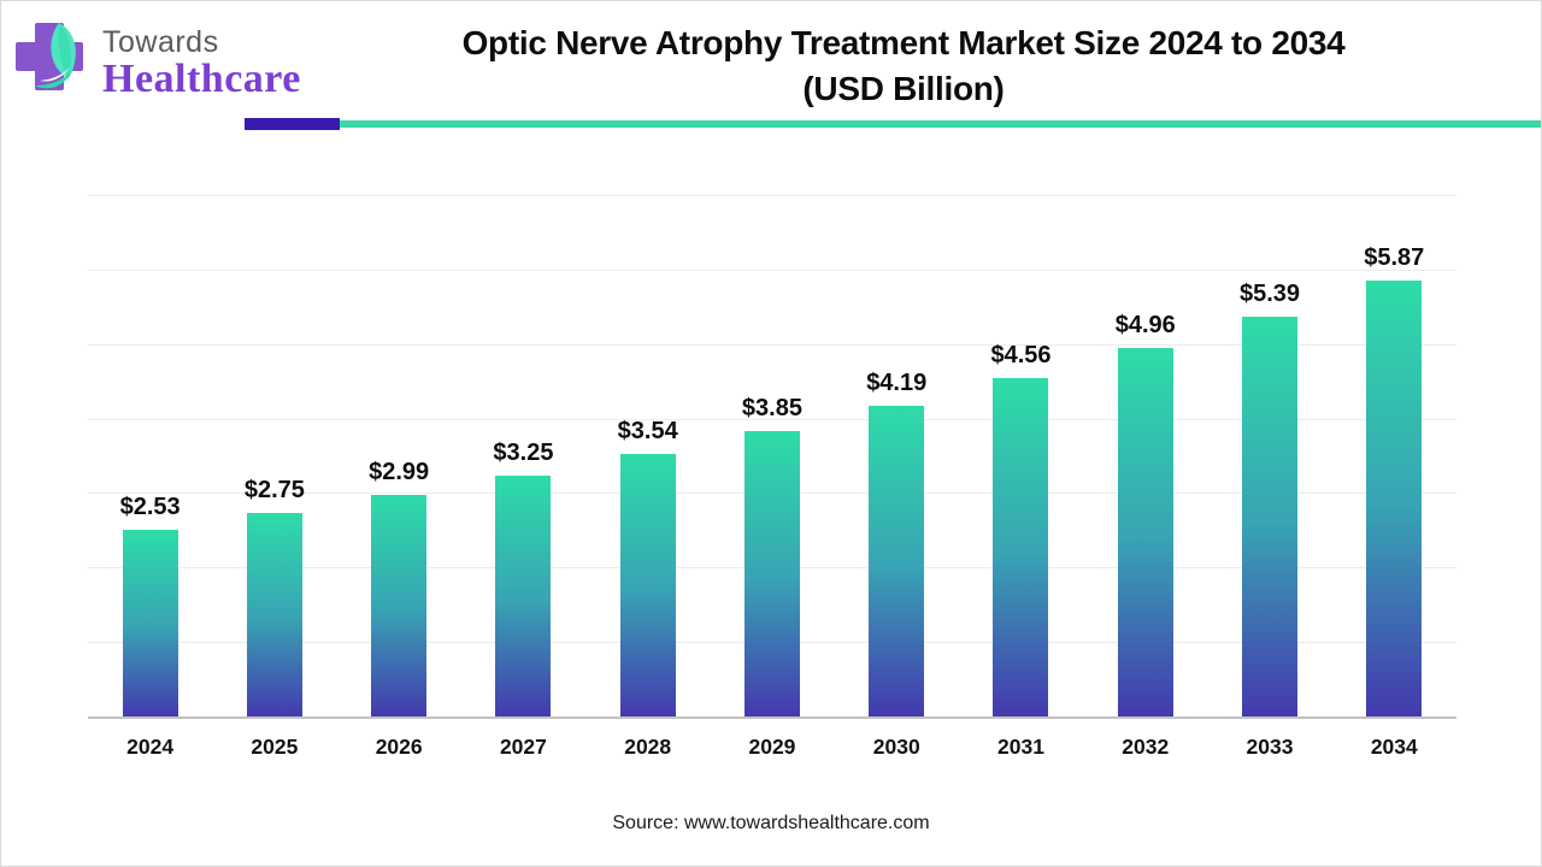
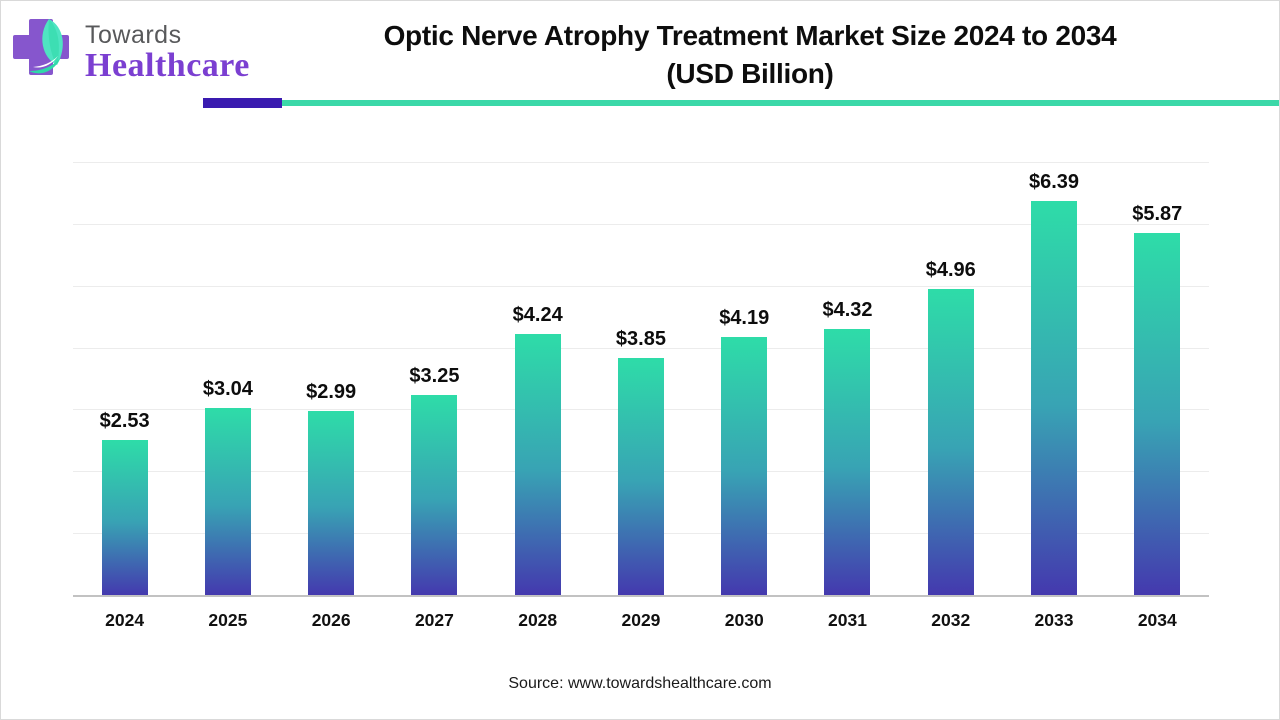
2025: $2.75 -> $3.04
2028: $3.54 -> $4.24
2031: $4.56 -> $4.32
2033: $5.39 -> $6.39
